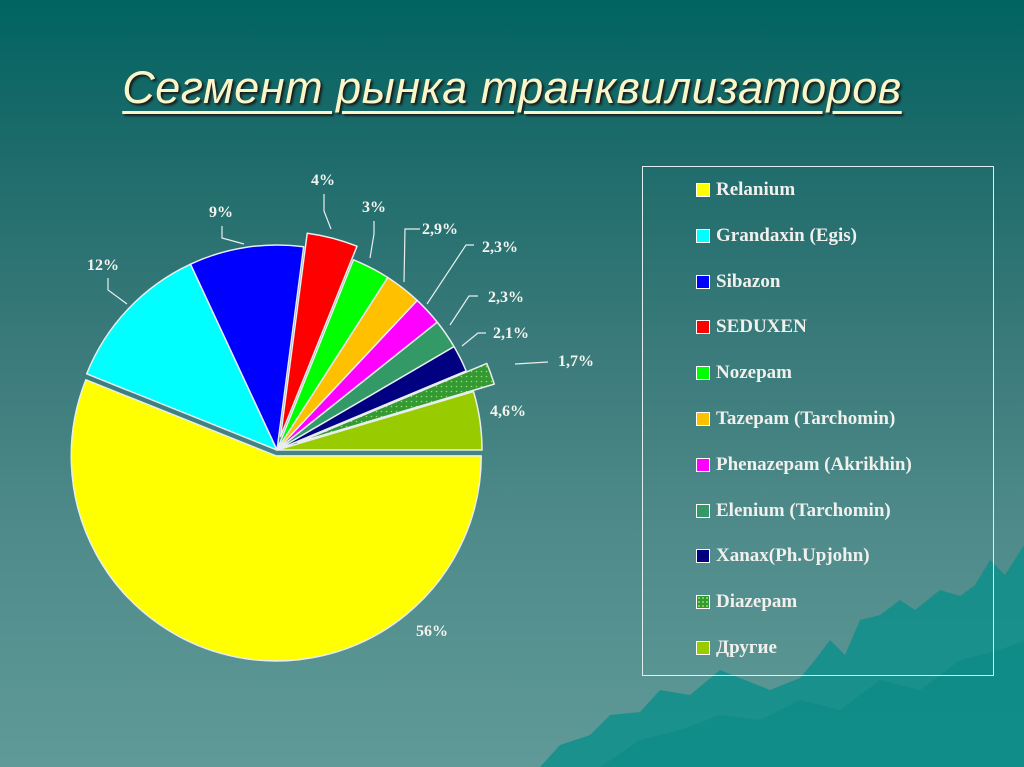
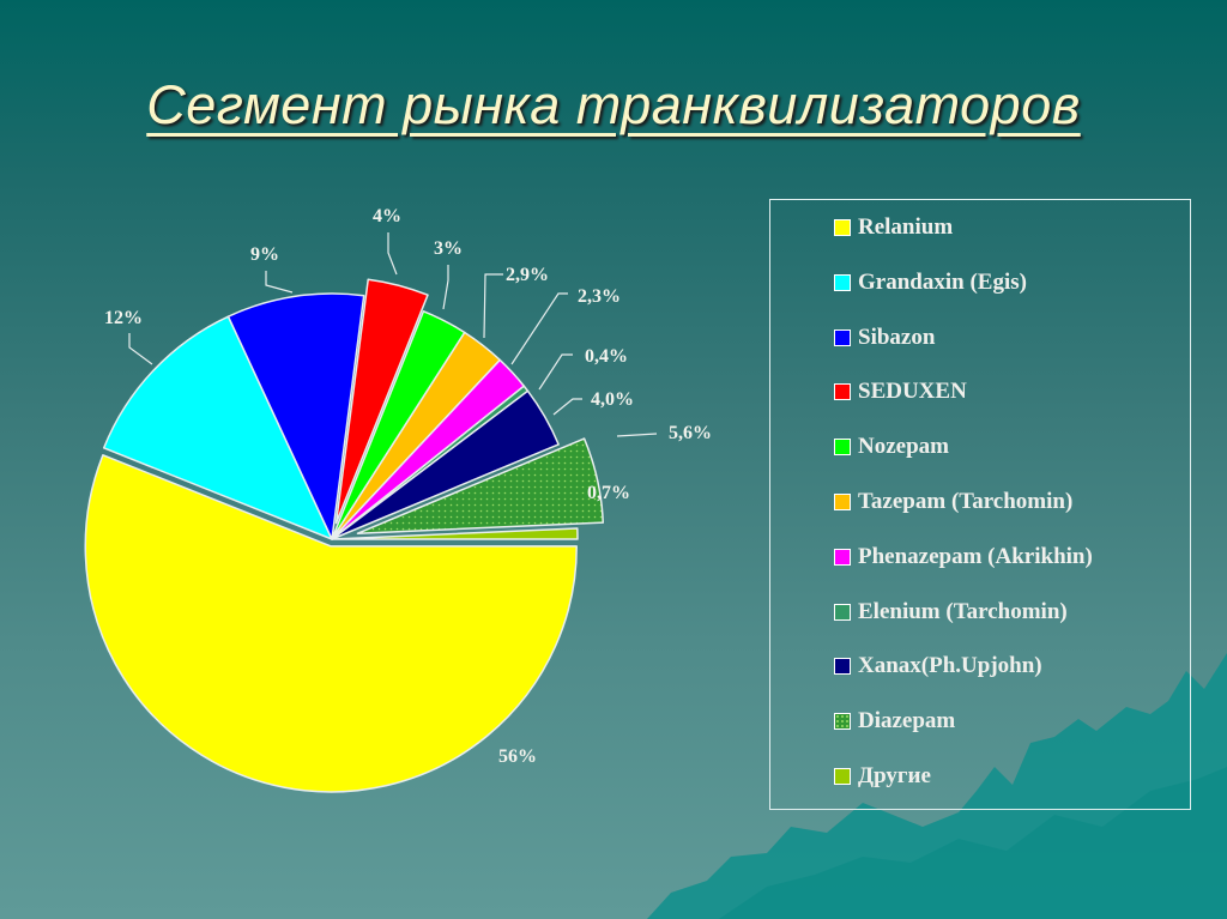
Elenium (Tarchomin): 2,3% -> 0,4%
Xanax(Ph.Upjohn): 2,1% -> 4,0%
Diazepam: 1,7% -> 5,6%
Другие: 4,6% -> 0,7%
